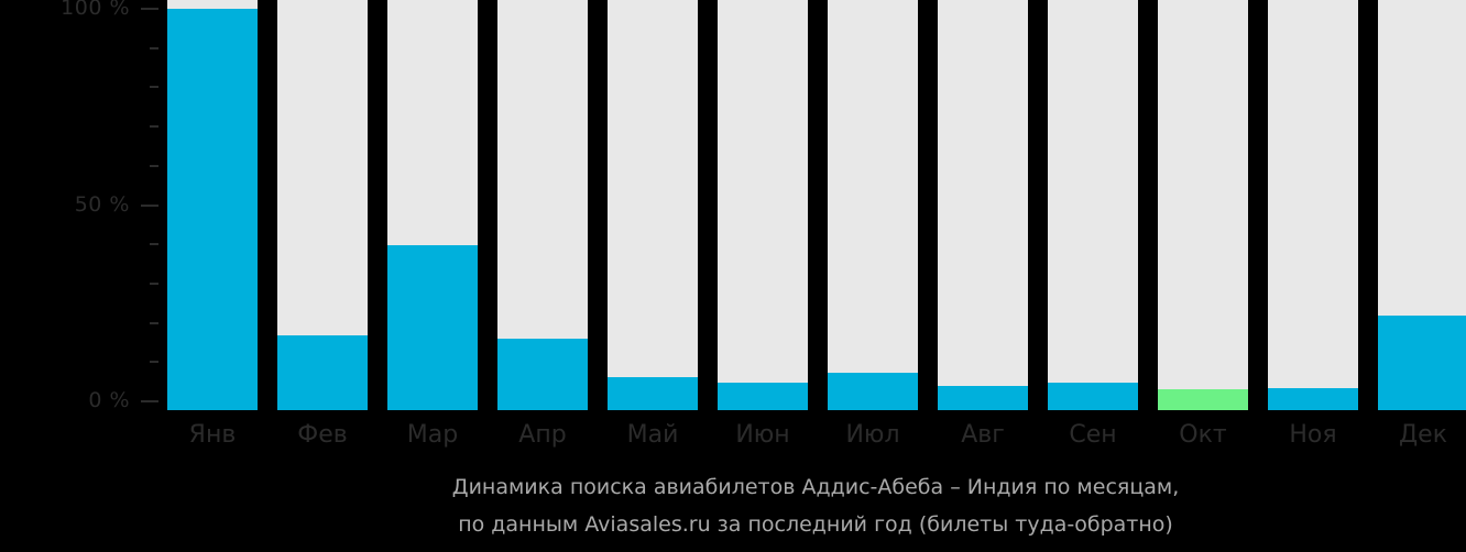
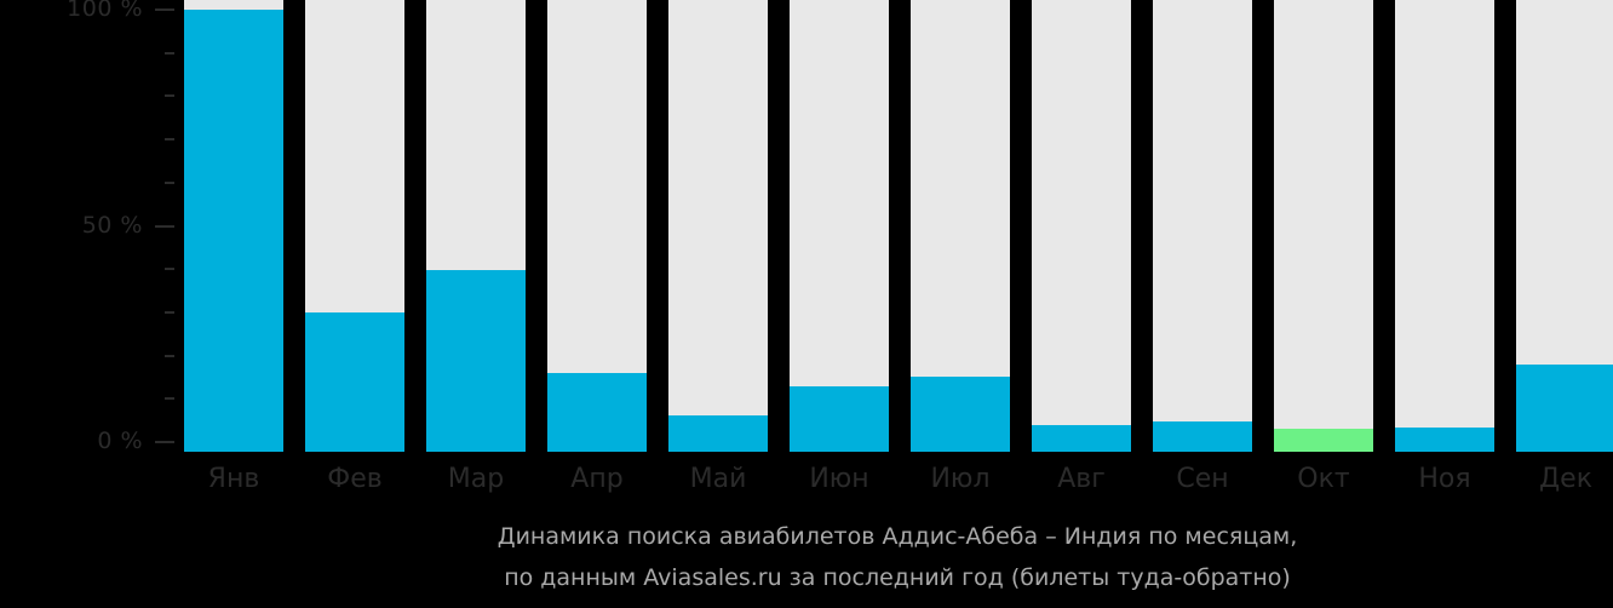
Фев: 17% -> 30%
Июн: 5% -> 13%
Июл: 7% -> 15%
Дек: 22% -> 18%
